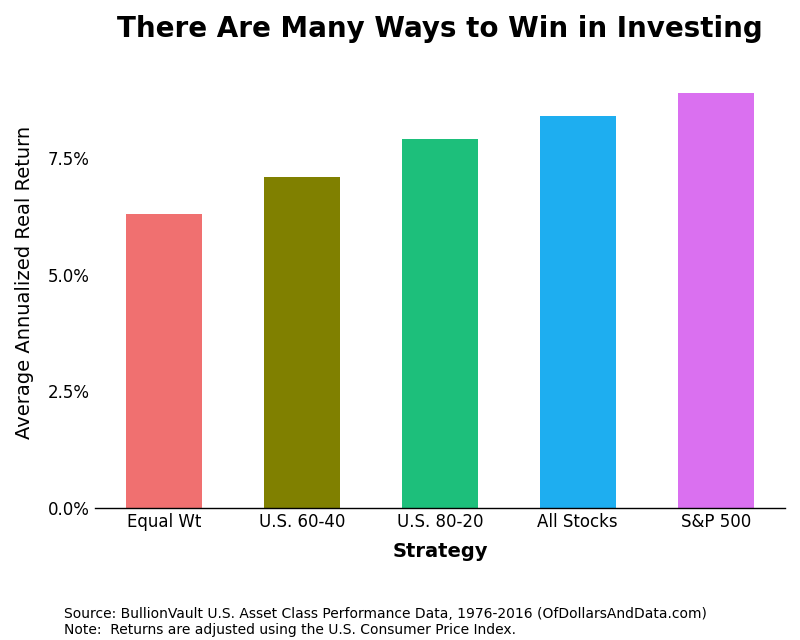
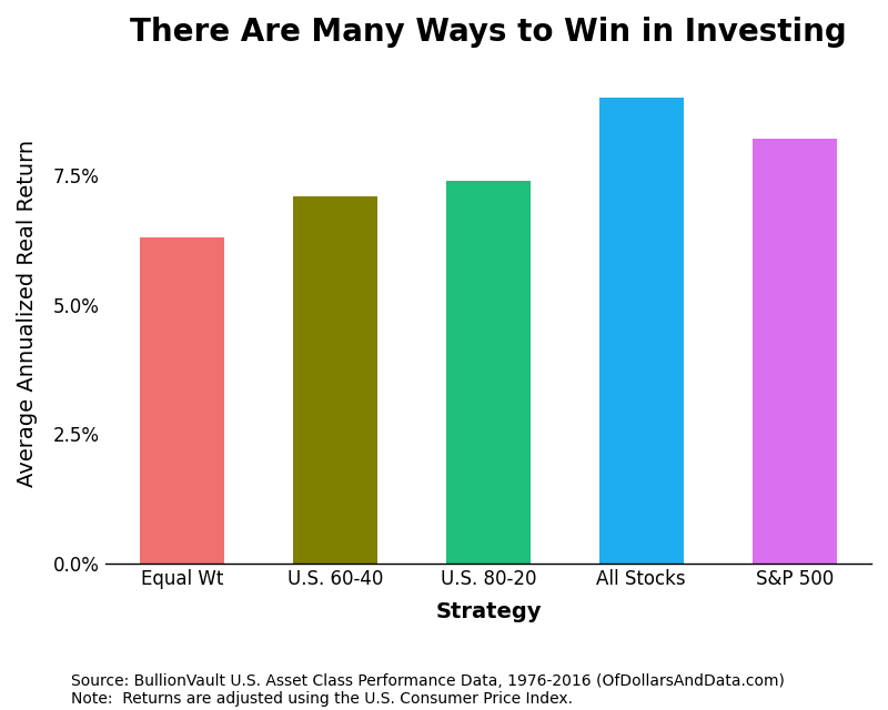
U.S. 80-20: 7.9% -> 7.4%
All Stocks: 8.4% -> 9.0%
S&P 500: 8.9% -> 8.2%
